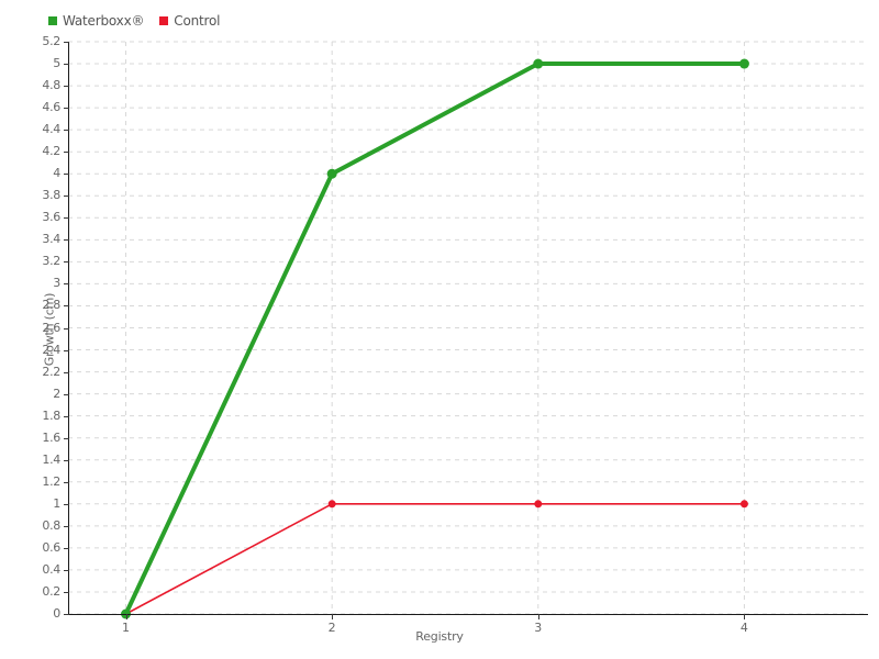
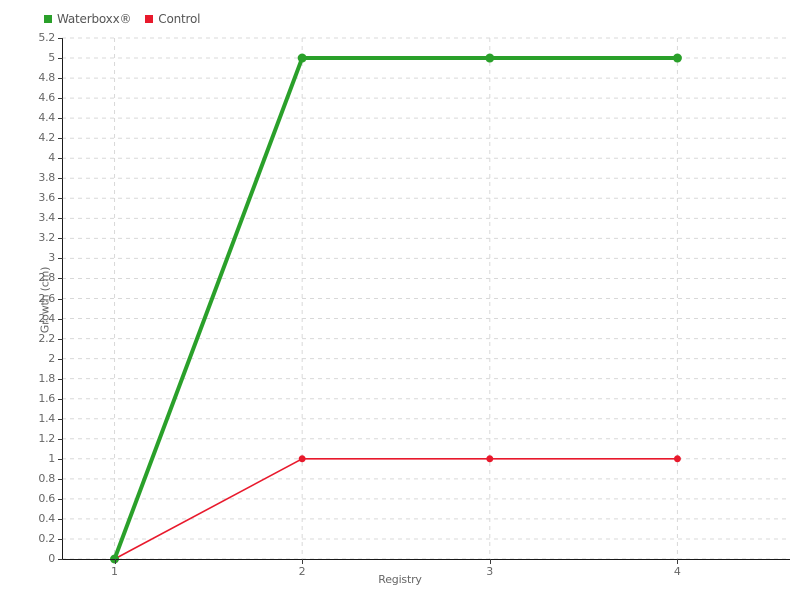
Waterboxx®/2: 4 -> 5
